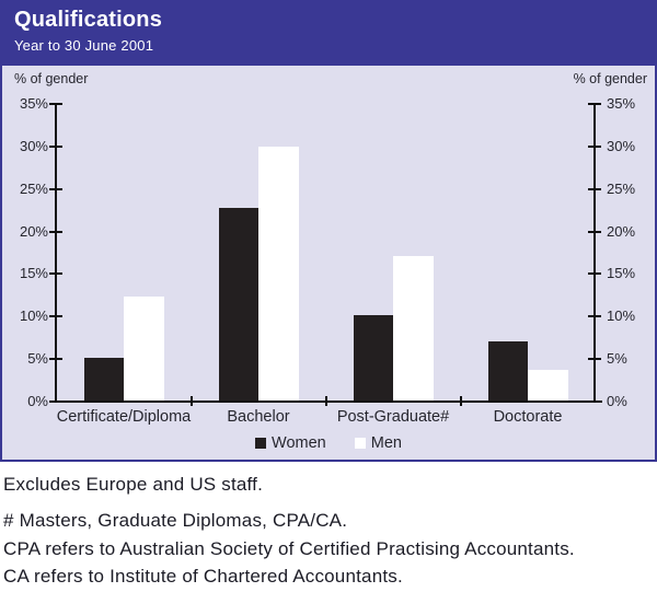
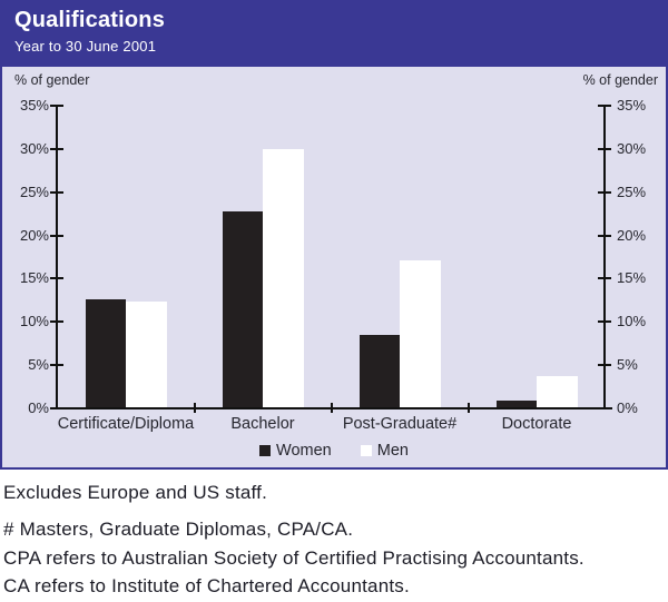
Women/Certificate/Diploma: 5% -> 12%
Women/Post-Graduate#: 10% -> 8%
Women/Doctorate: 7% -> 1%
